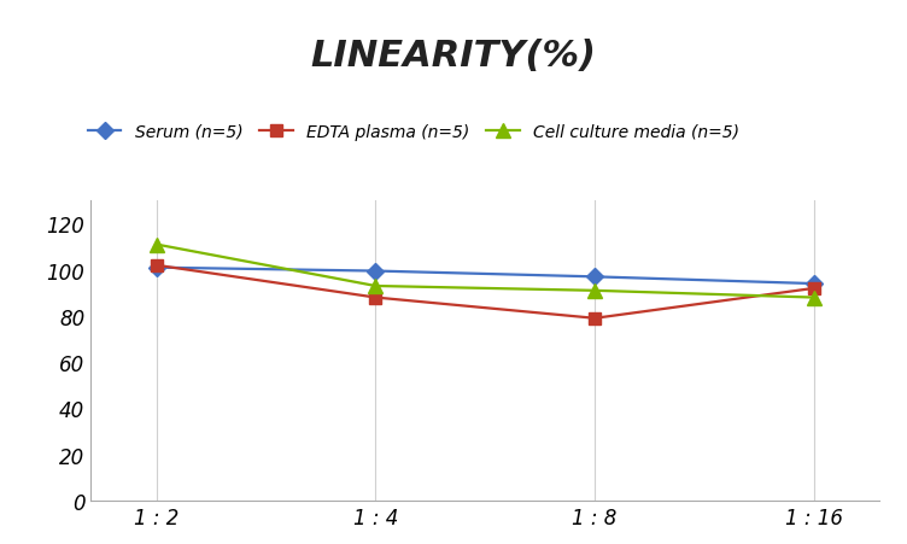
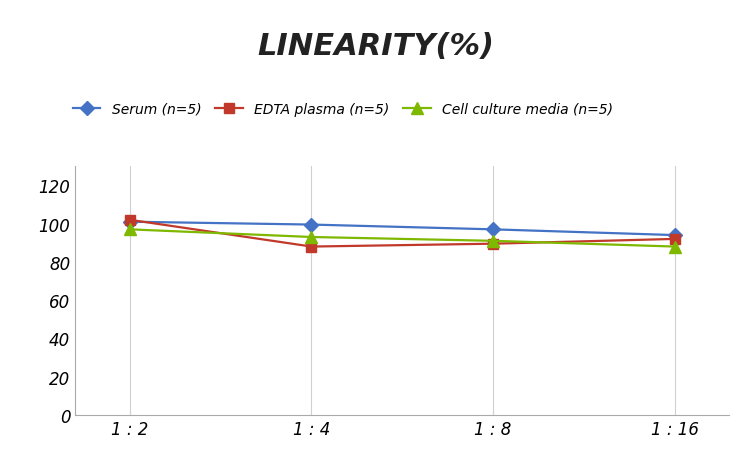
Cell culture media (n=5)/1 : 2: 111 -> 97
EDTA plasma (n=5)/1 : 8: 79 -> 90
